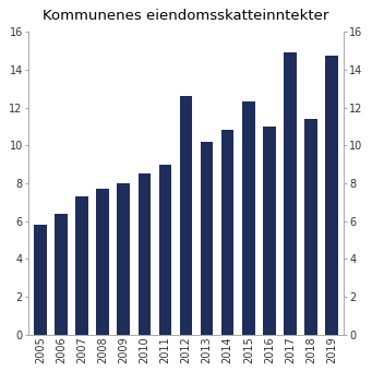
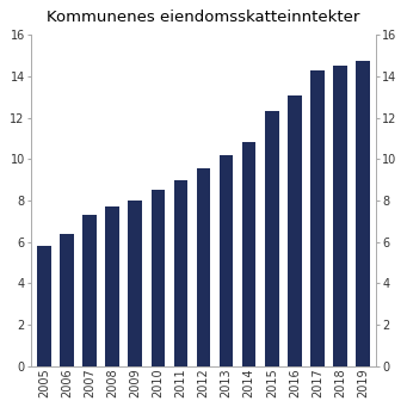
2012: 12.6 -> 9.6
2016: 11.0 -> 13.1
2017: 14.9 -> 14.3
2018: 11.4 -> 14.6
